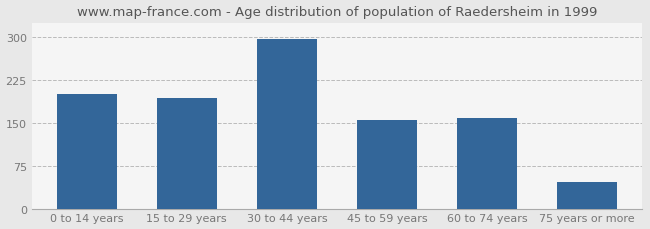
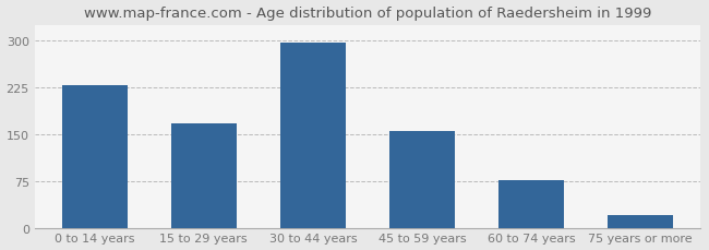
0 to 14 years: 200 -> 228
15 to 29 years: 194 -> 168
60 to 74 years: 158 -> 77
75 years or more: 46 -> 20
